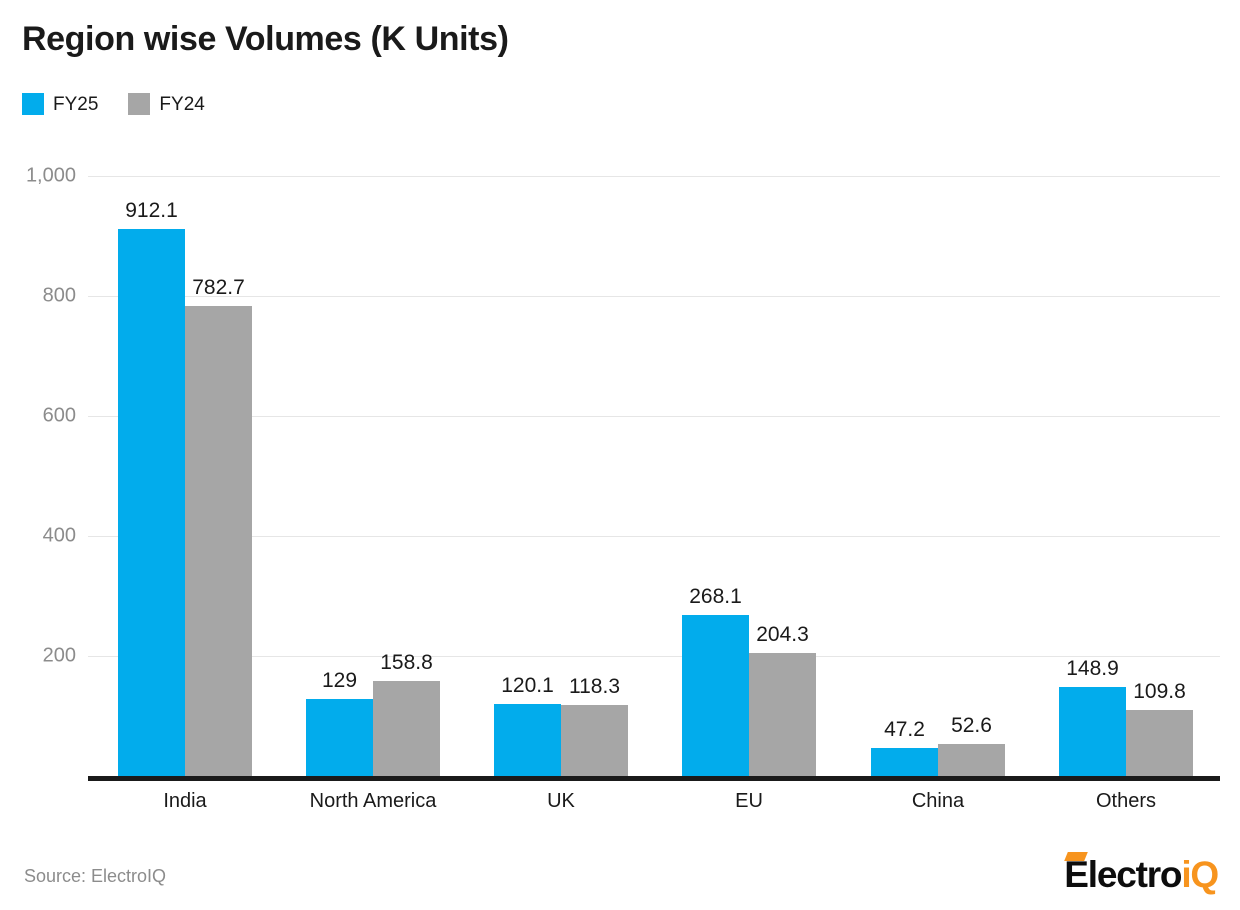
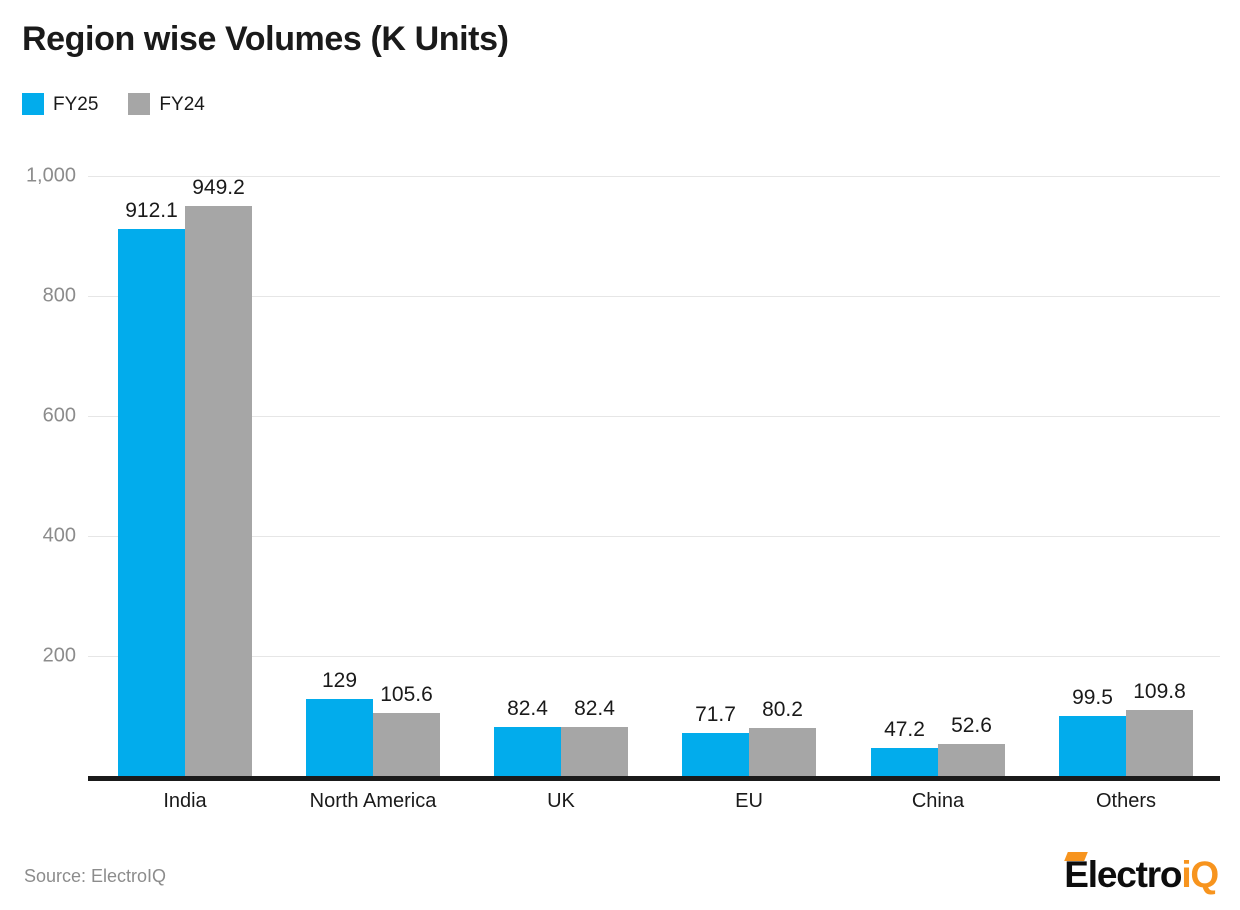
FY24/India: 782.7 -> 949.2
FY24/North America: 158.8 -> 105.6
FY25/UK: 120.1 -> 82.4
FY24/UK: 118.3 -> 82.4
FY25/EU: 268.1 -> 71.7
FY24/EU: 204.3 -> 80.2
FY25/Others: 148.9 -> 99.5
